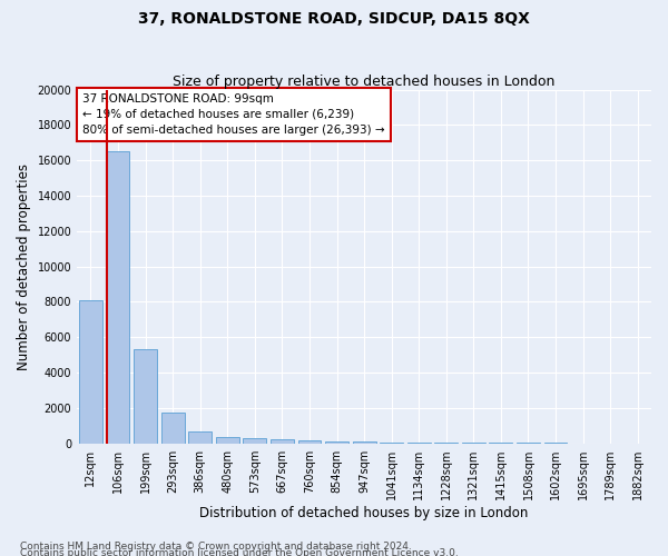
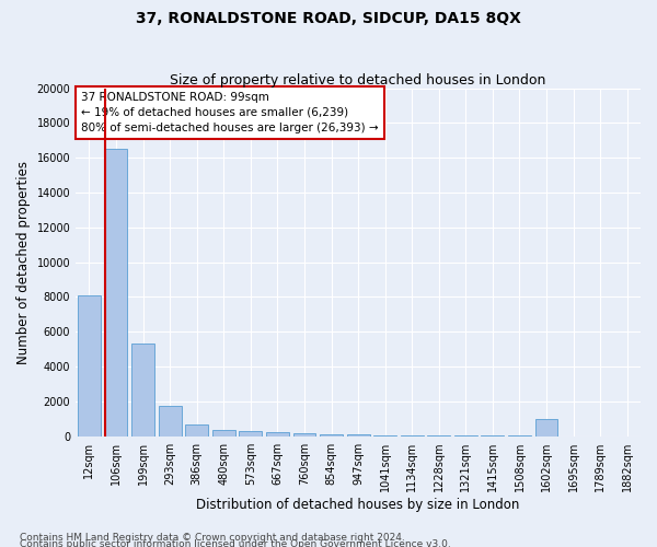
1602sqm: 0 -> 1000
